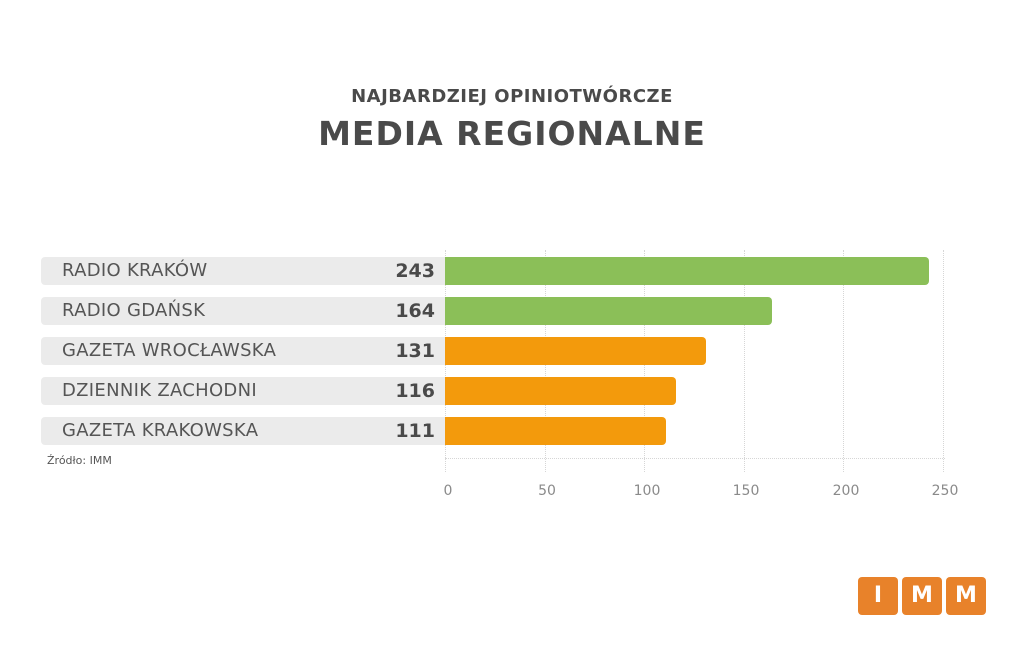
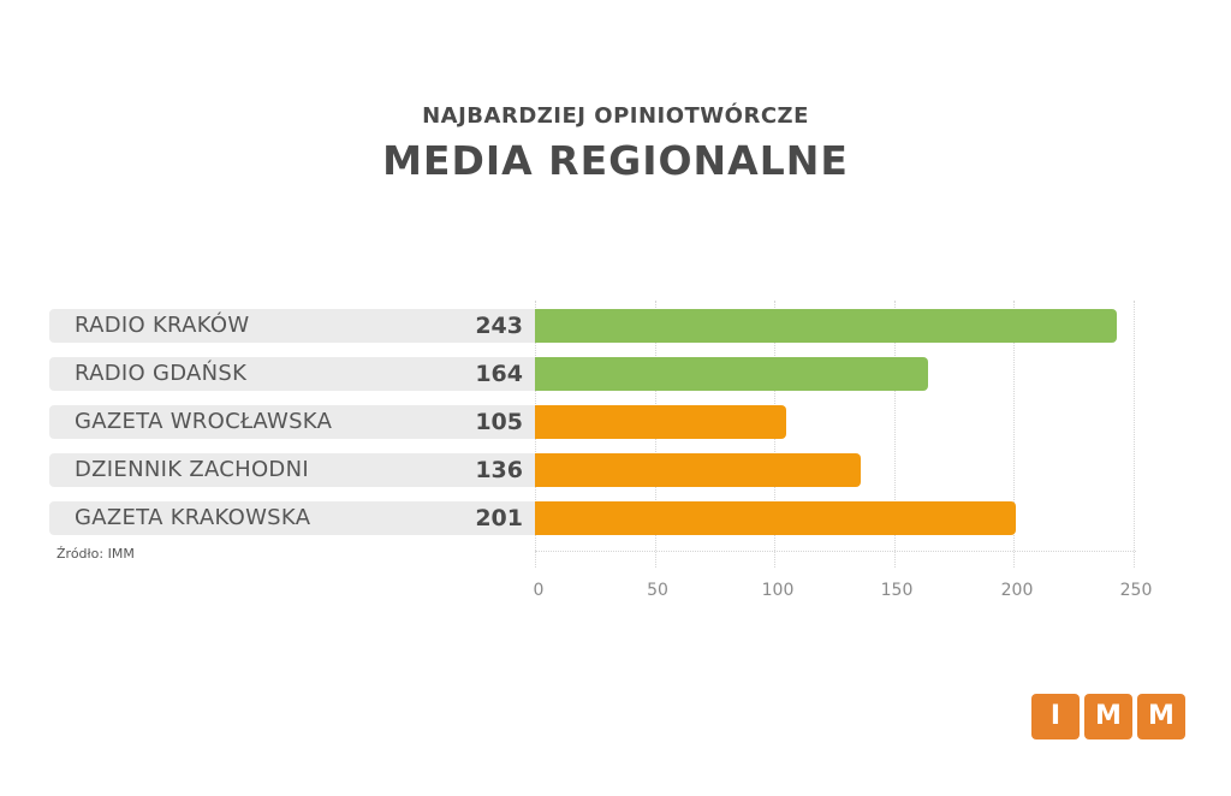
GAZETA WROCŁAWSKA: 131 -> 105
DZIENNIK ZACHODNI: 116 -> 136
GAZETA KRAKOWSKA: 111 -> 201
